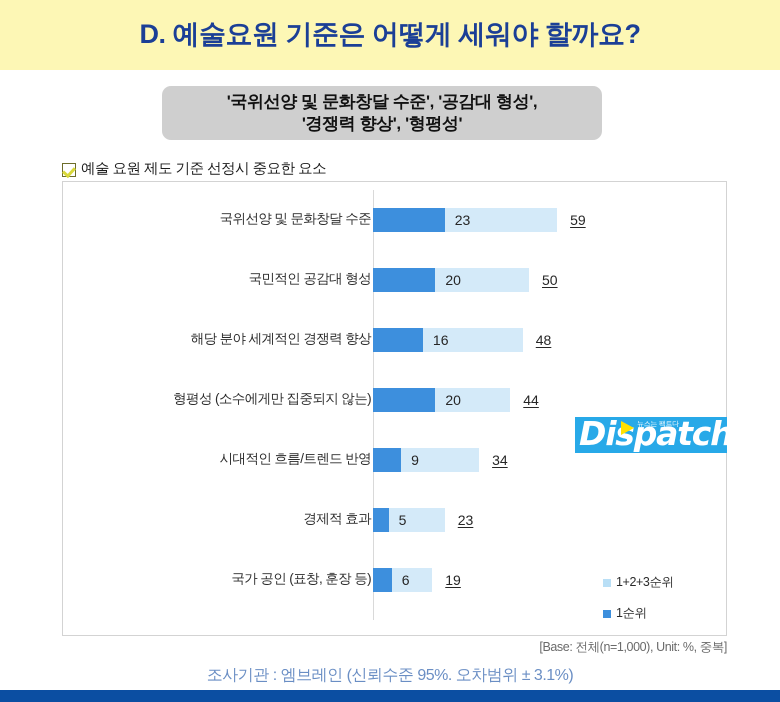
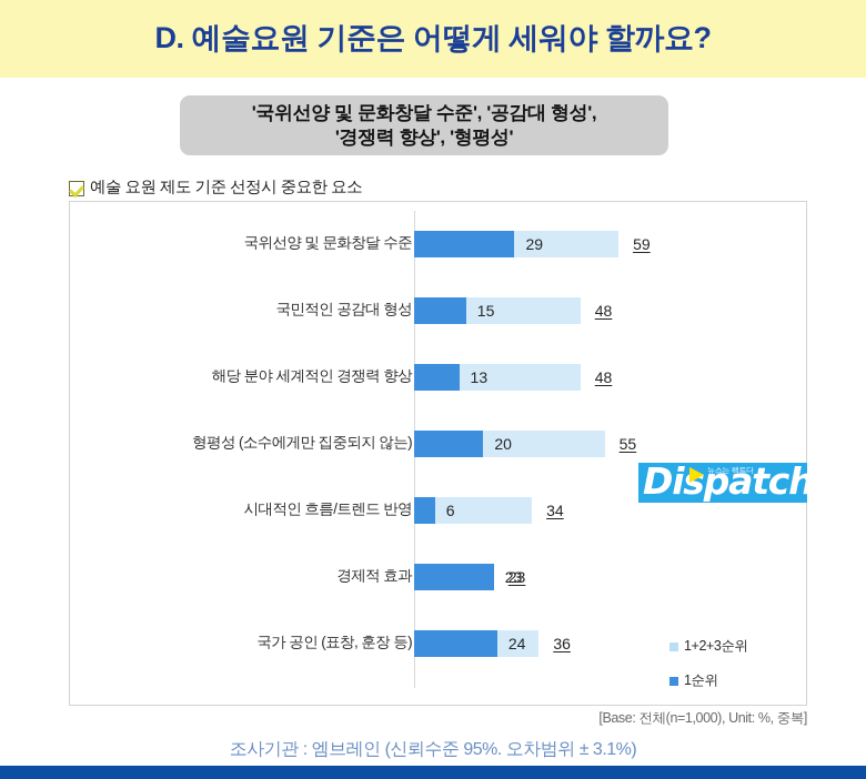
1순위/국위선양 및 문화창달 수준: 23 -> 29
1+2+3순위/국민적인 공감대 형성: 50 -> 48
1순위/국민적인 공감대 형성: 20 -> 15
1순위/해당 분야 세계적인 경쟁력 향상: 16 -> 13
1+2+3순위/형평성 (소수에게만 집중되지 않는): 44 -> 55
1순위/시대적인 흐름/트렌드 반영: 9 -> 6
1순위/경제적 효과: 5 -> 23
1+2+3순위/국가 공인 (표창, 훈장 등): 19 -> 36
1순위/국가 공인 (표창, 훈장 등): 6 -> 24
